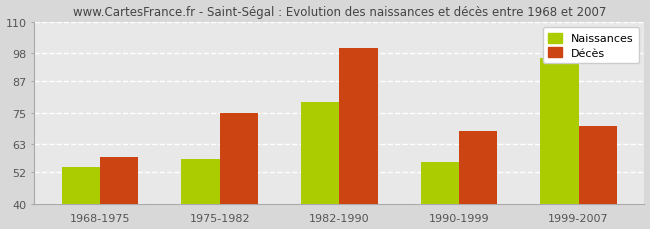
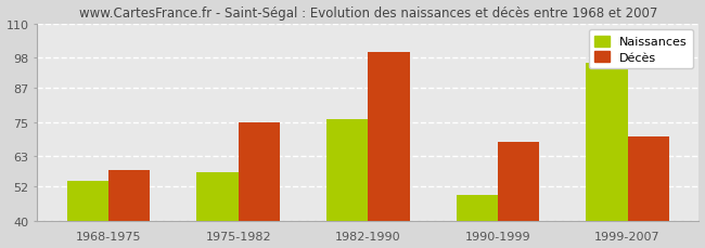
Naissances/1982-1990: 79 -> 76
Naissances/1990-1999: 56 -> 49
